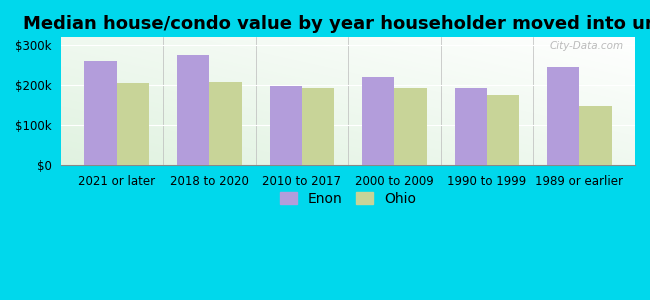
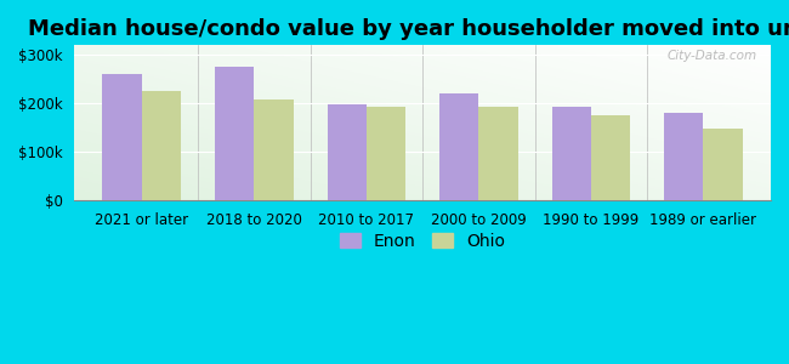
Ohio/2021 or later: $205k -> $225k
Enon/1989 or earlier: $245k -> $180k
